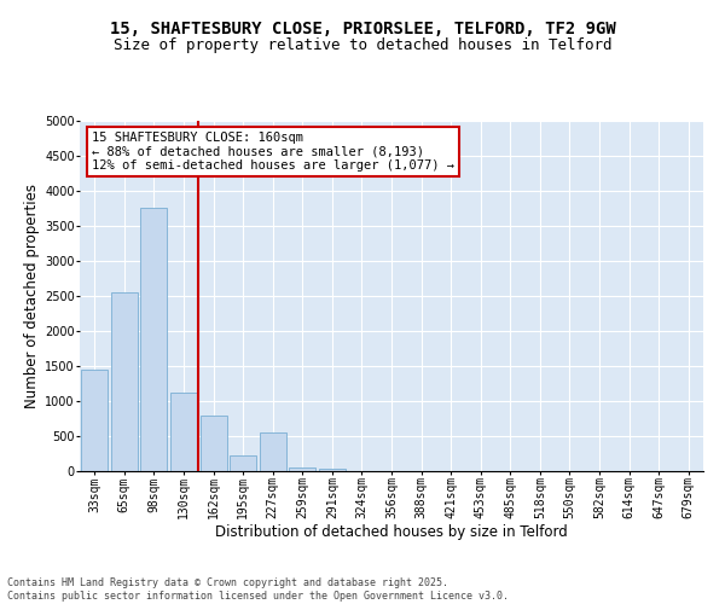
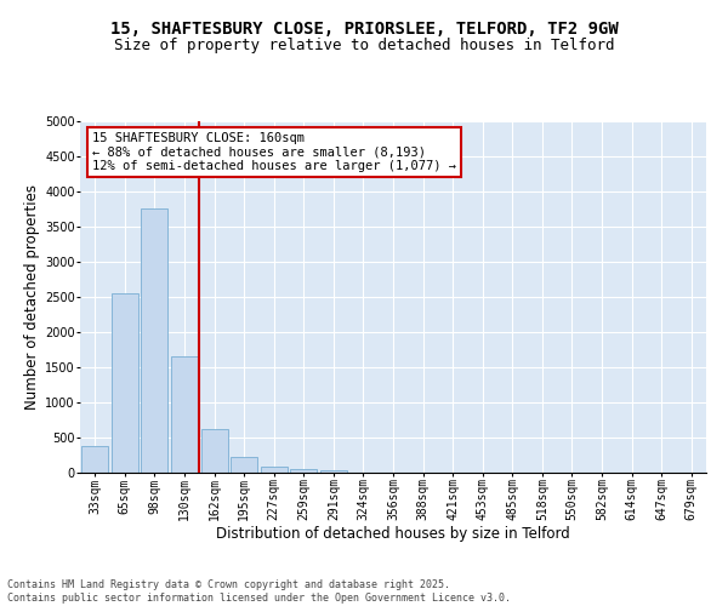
33sqm: 1440 -> 380
130sqm: 1120 -> 1650
162sqm: 800 -> 620
227sqm: 560 -> 90
